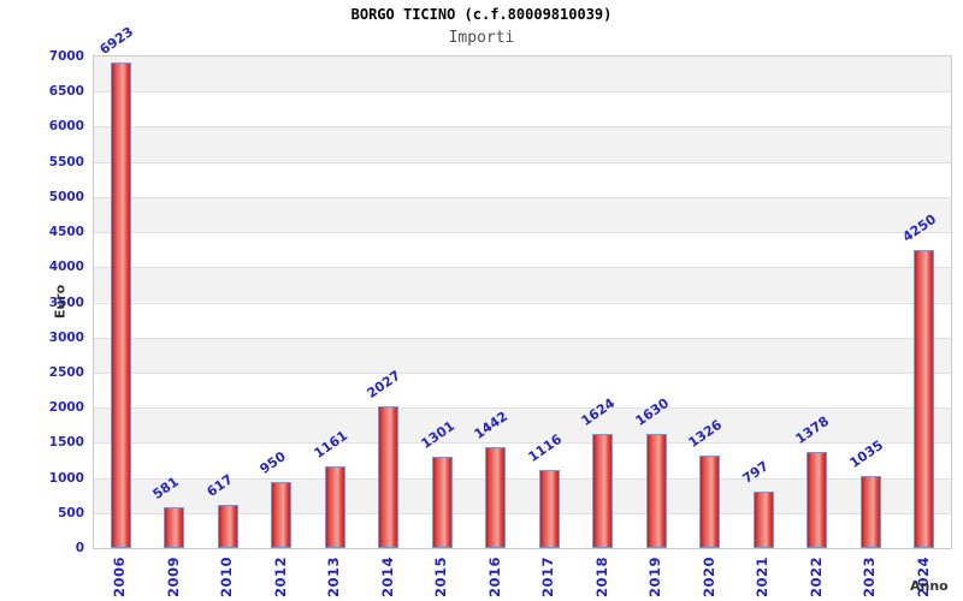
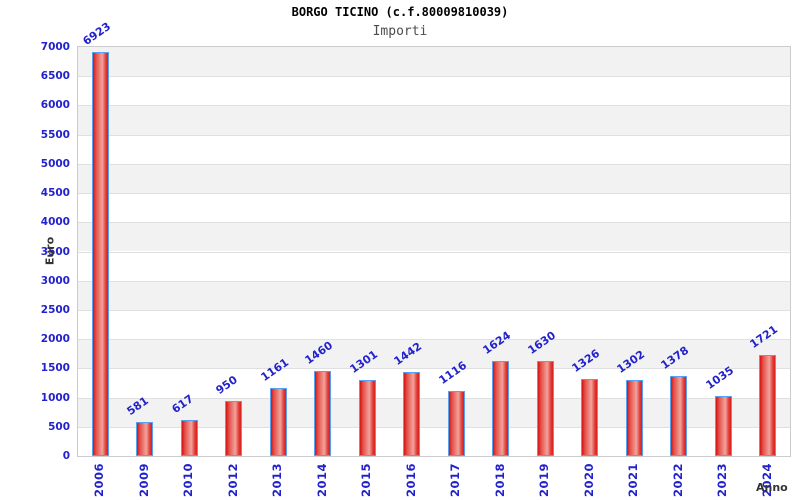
2014: 2027 -> 1460
2021: 797 -> 1302
2024: 4250 -> 1721
